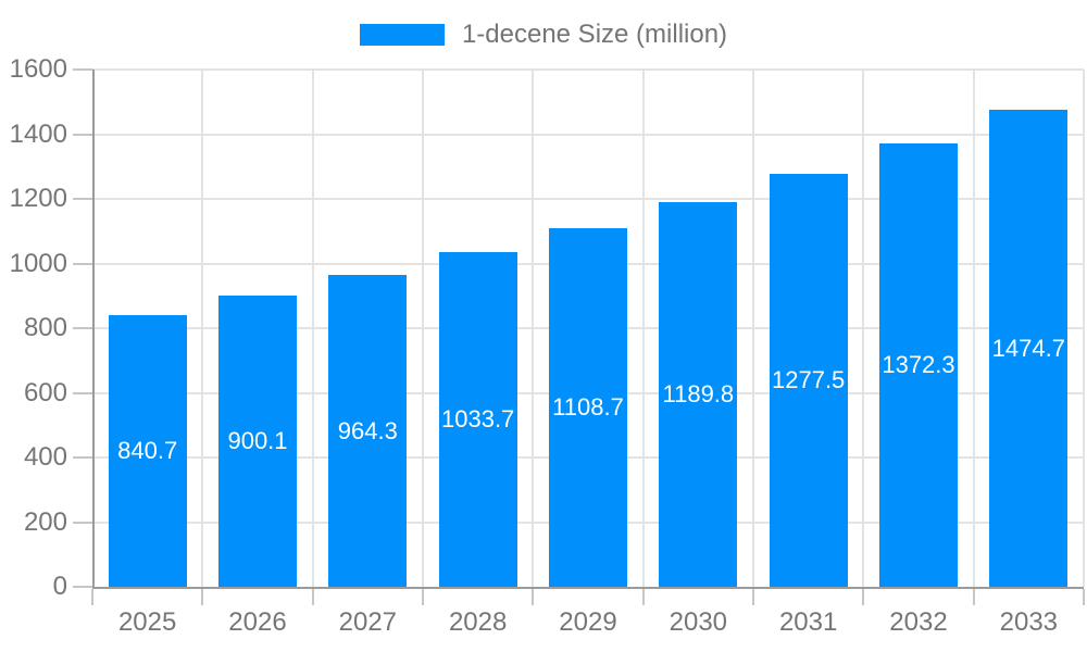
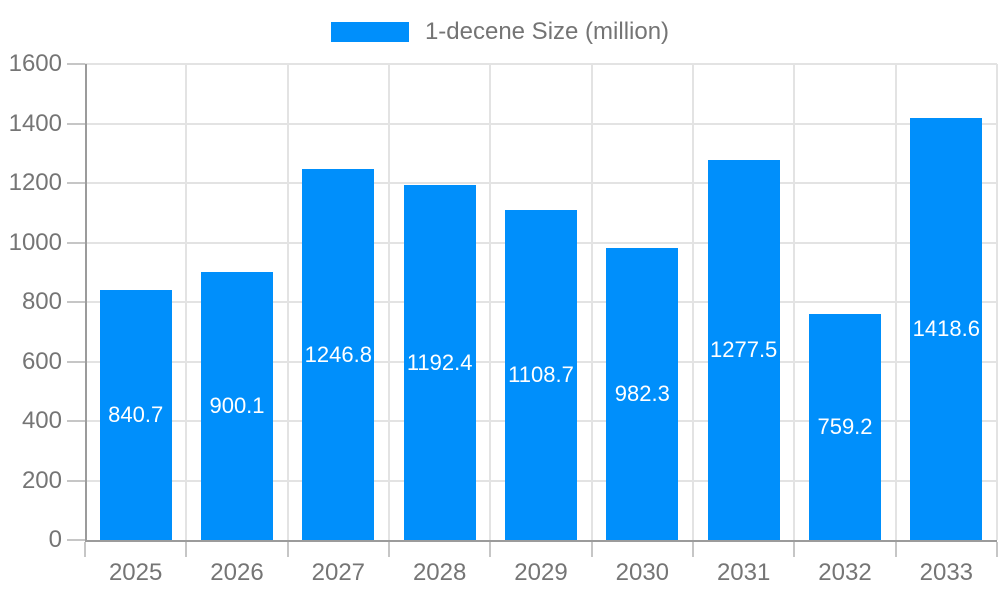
2027: 964.3 -> 1246.8
2028: 1033.7 -> 1192.4
2030: 1189.8 -> 982.3
2032: 1372.3 -> 759.2
2033: 1474.7 -> 1418.6
